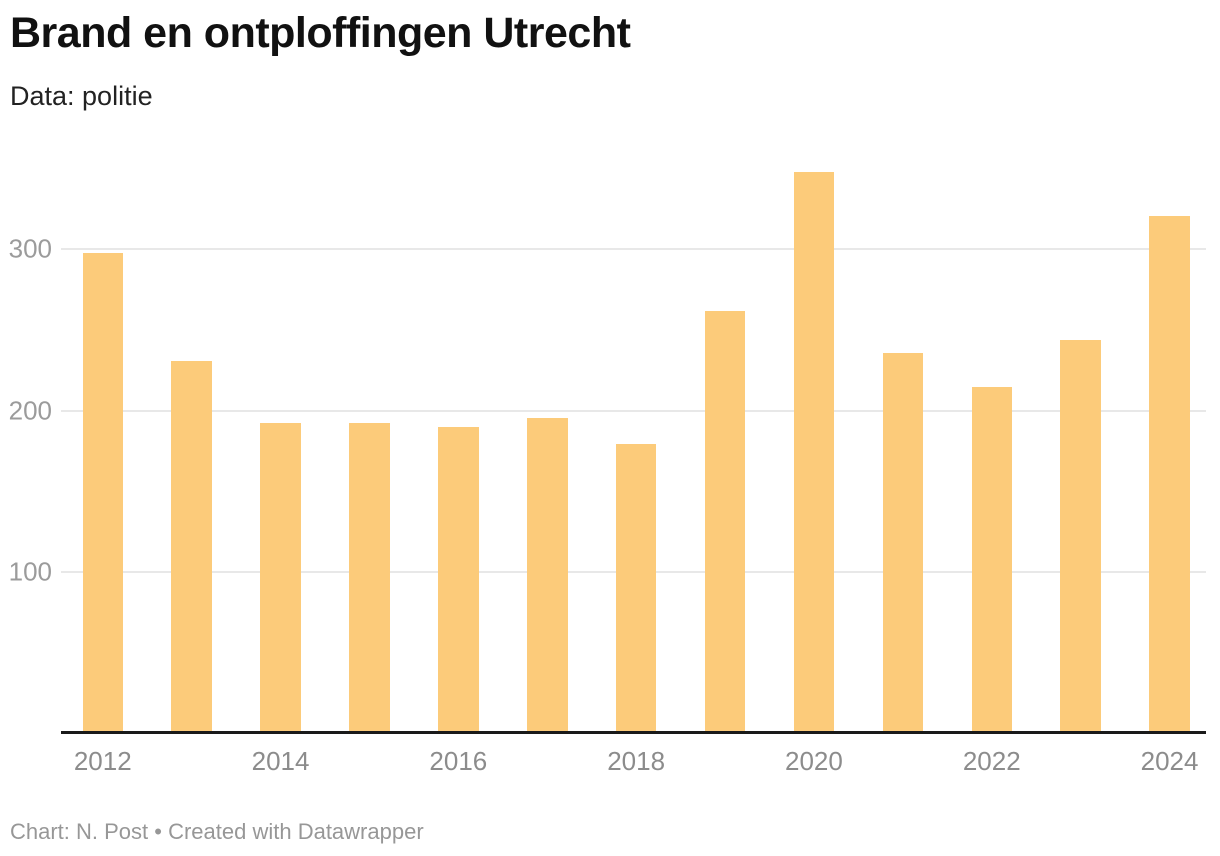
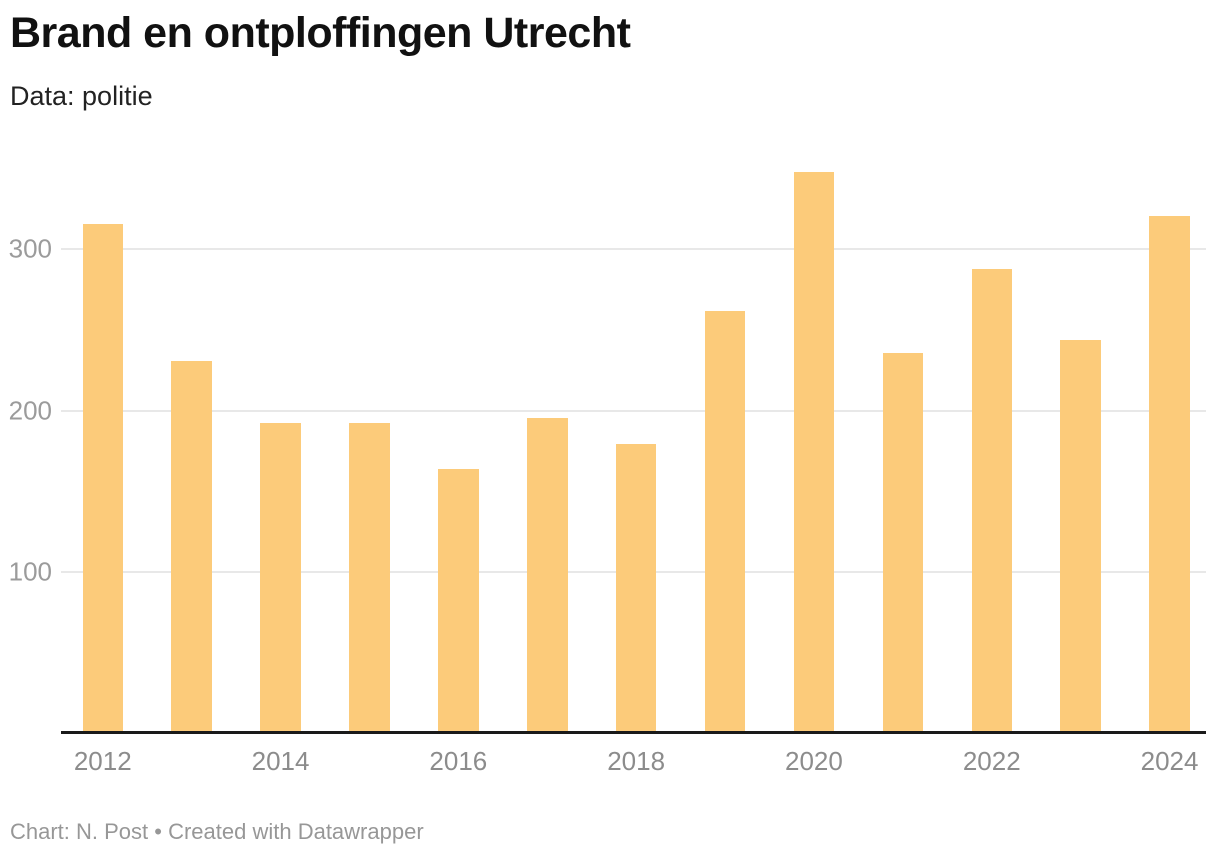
2012: 297 -> 315
2016: 189 -> 163
2022: 214 -> 287
